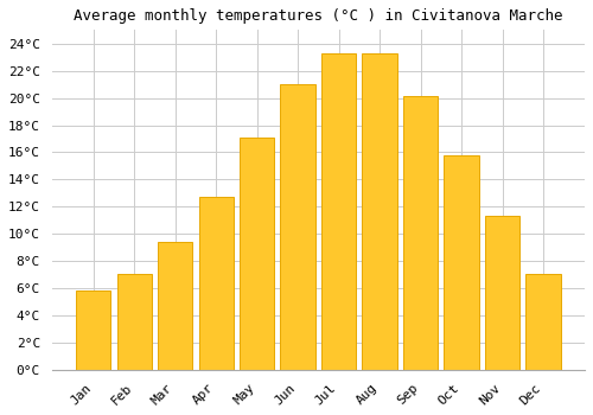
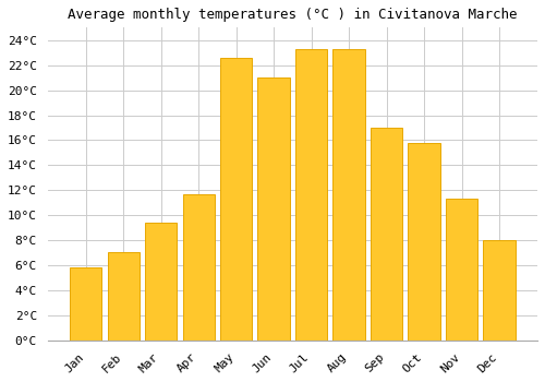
Apr: 12.7°C -> 11.7°C
May: 17.1°C -> 22.6°C
Sep: 20.1°C -> 17.0°C
Dec: 7.1°C -> 8.0°C
